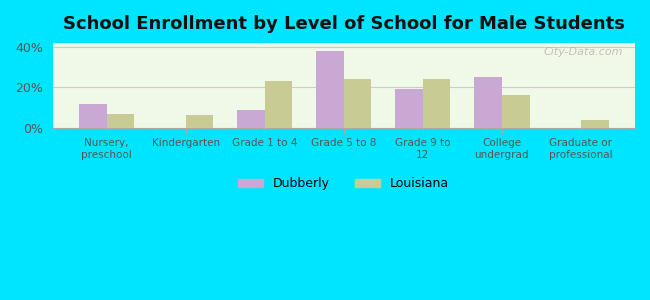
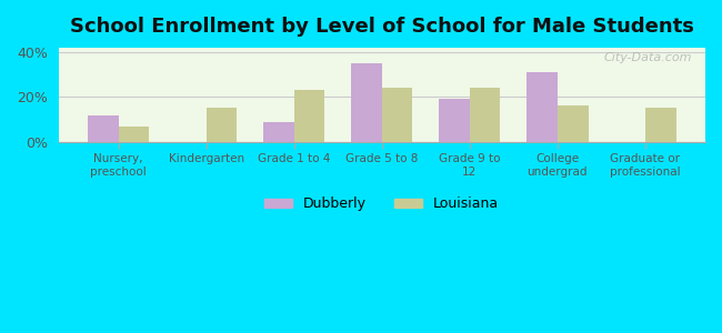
Louisiana/Kindergarten: 6.5% -> 15.0%
Dubberly/Grade 5 to 8: 38% -> 35%
Dubberly/College undergrad: 25% -> 31%
Louisiana/Graduate or professional: 4.0% -> 15.0%
